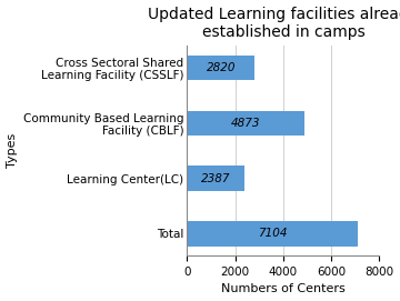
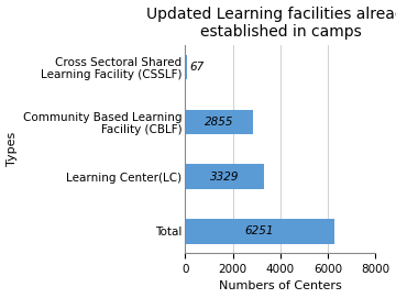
Cross Sectoral Shared Learning Facility (CSSLF): 2820 -> 67
Community Based Learning Facility (CBLF): 4873 -> 2855
Learning Center(LC): 2387 -> 3329
Total: 7104 -> 6251
